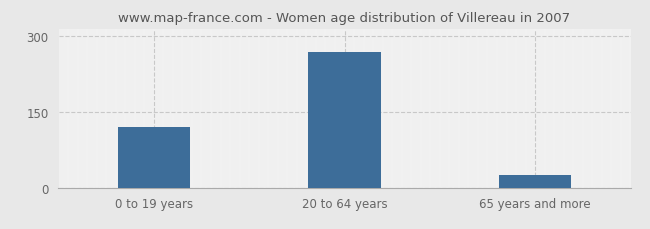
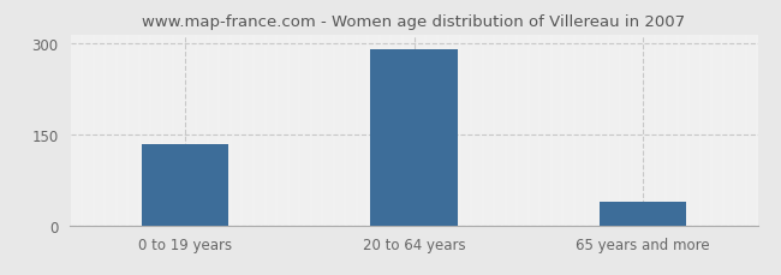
0 to 19 years: 120 -> 134
20 to 64 years: 270 -> 290
65 years and more: 25 -> 38
